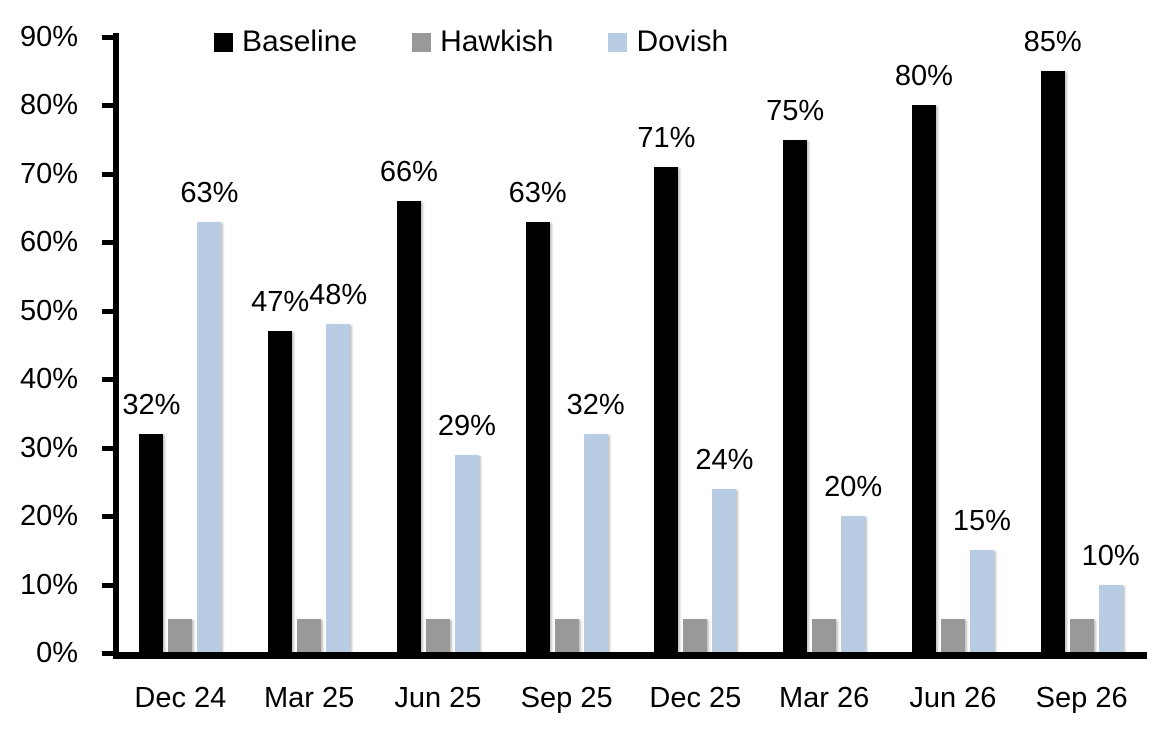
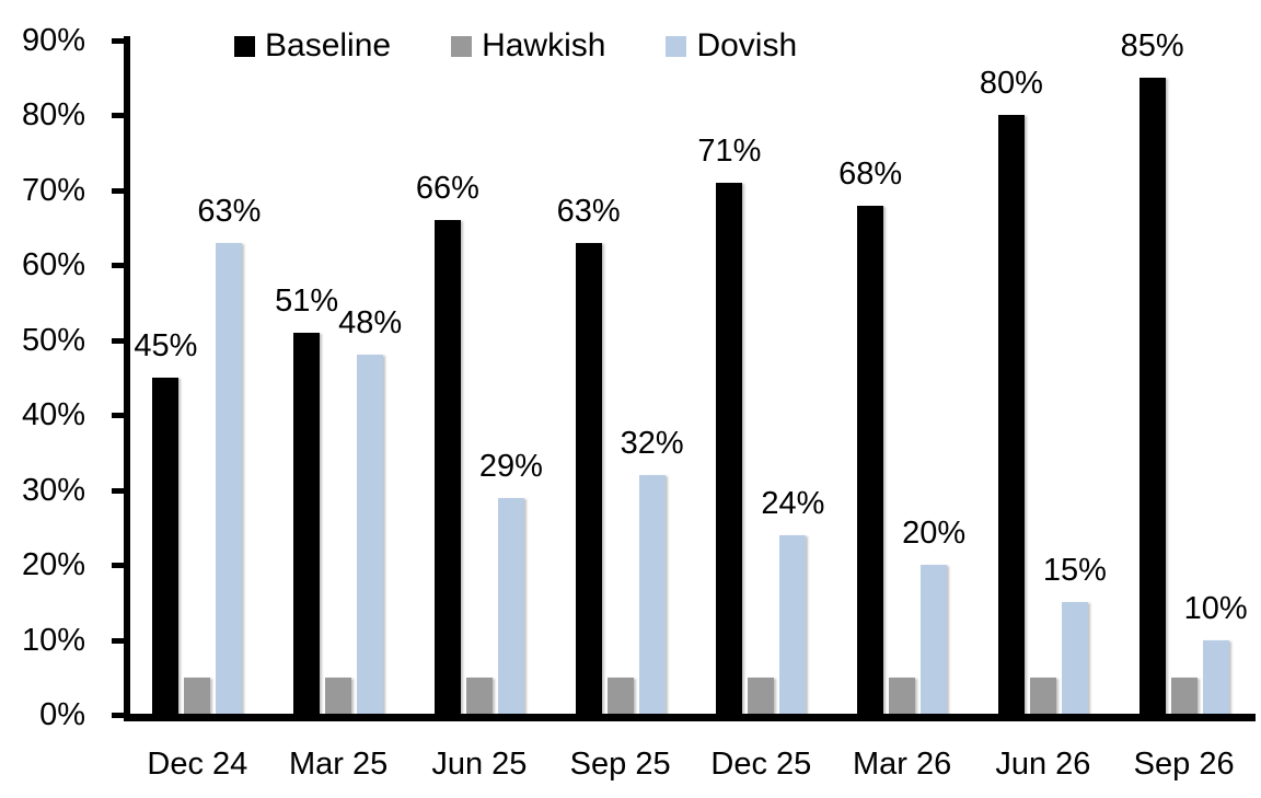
Baseline/Dec 24: 32% -> 45%
Baseline/Mar 25: 47% -> 51%
Baseline/Mar 26: 75% -> 68%
